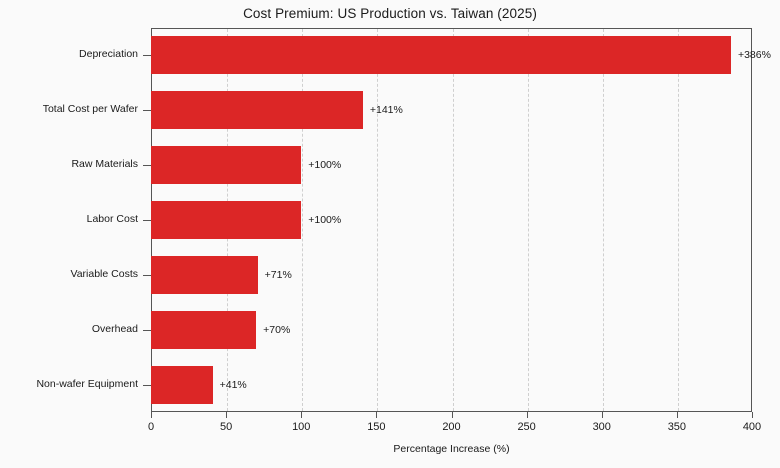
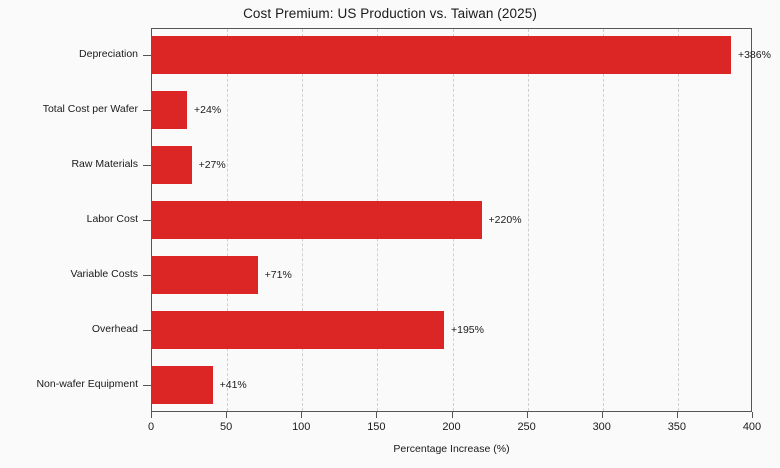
Total Cost per Wafer: +141% -> +24%
Raw Materials: +100% -> +27%
Labor Cost: +100% -> +220%
Overhead: +70% -> +195%
